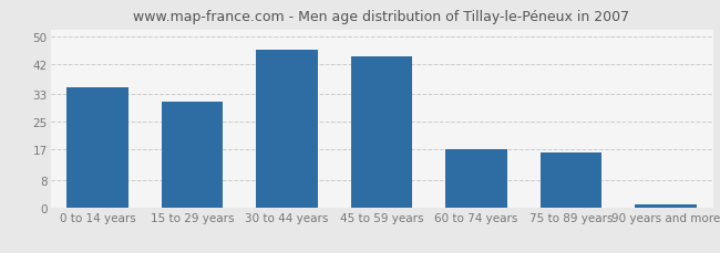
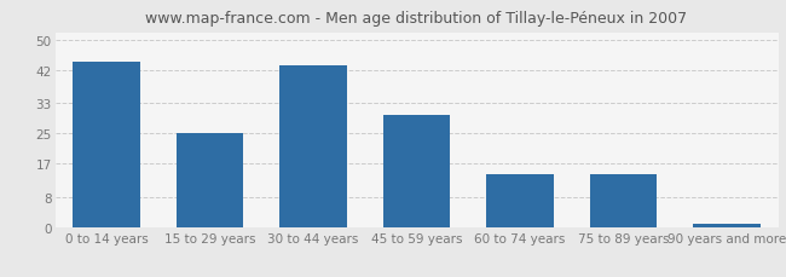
0 to 14 years: 35 -> 44
15 to 29 years: 31 -> 25
30 to 44 years: 46 -> 43
45 to 59 years: 44 -> 30
60 to 74 years: 17 -> 14
75 to 89 years: 16 -> 14
